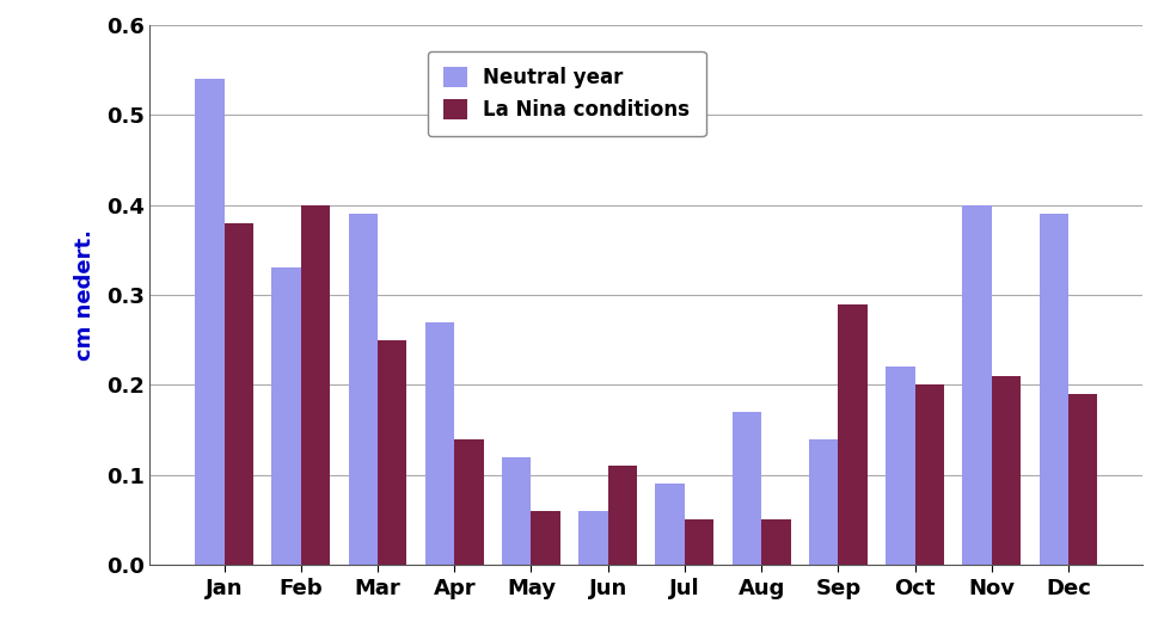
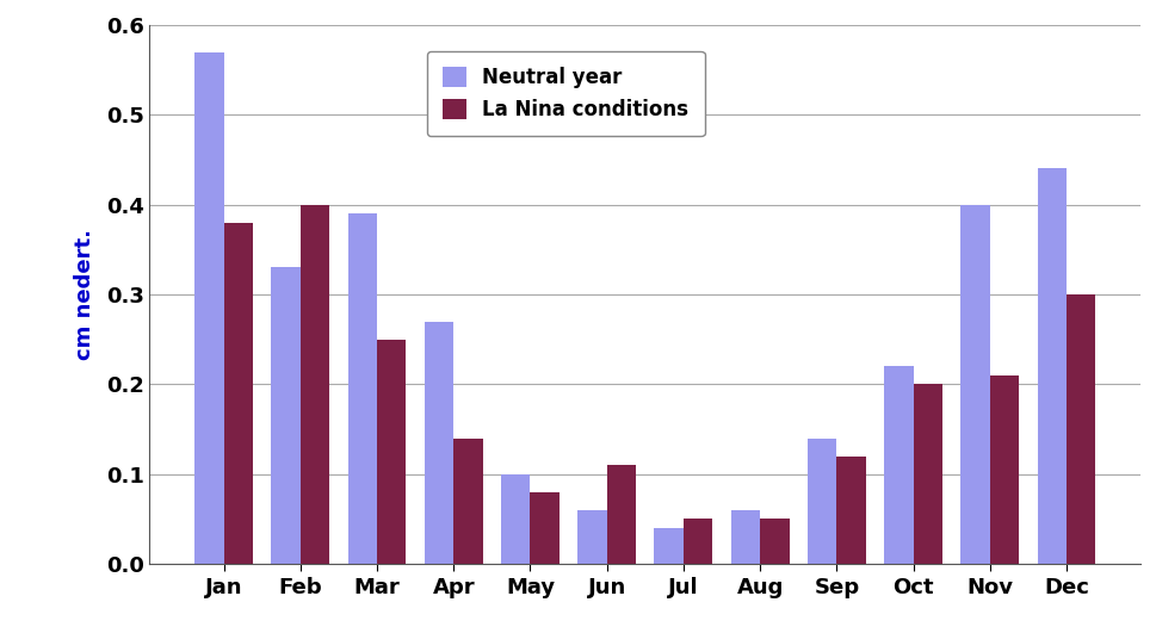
Neutral year/Jan: 0.54 -> 0.57
Neutral year/May: 0.12 -> 0.10
La Nina conditions/May: 0.06 -> 0.08
Neutral year/Jul: 0.09 -> 0.04
Neutral year/Aug: 0.17 -> 0.06
La Nina conditions/Sep: 0.29 -> 0.12
Neutral year/Dec: 0.39 -> 0.44
La Nina conditions/Dec: 0.19 -> 0.30
